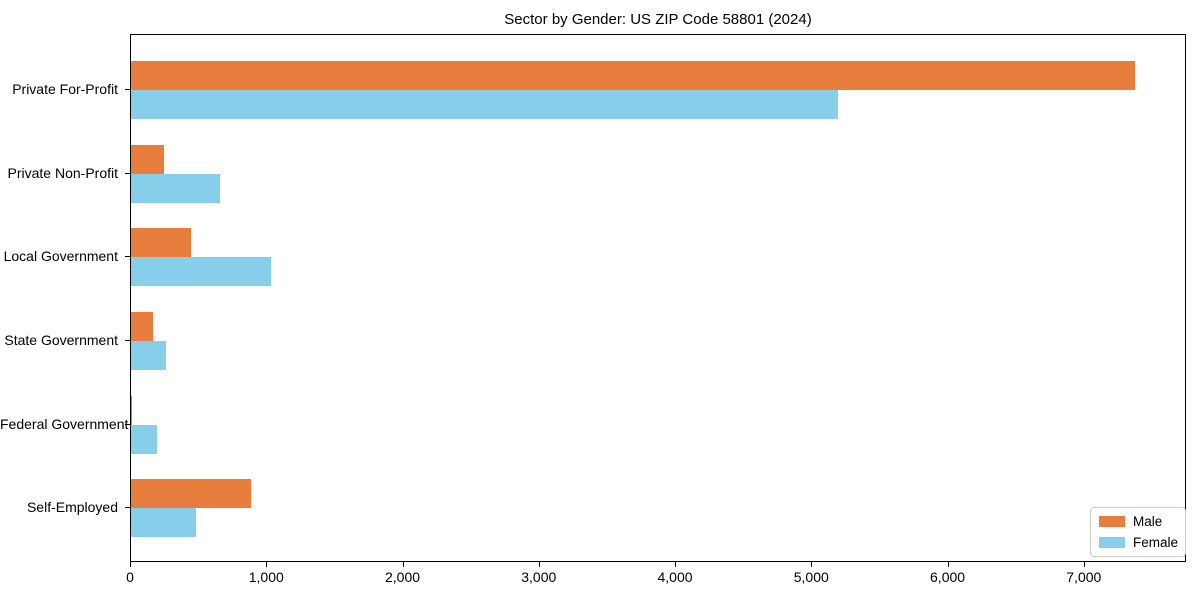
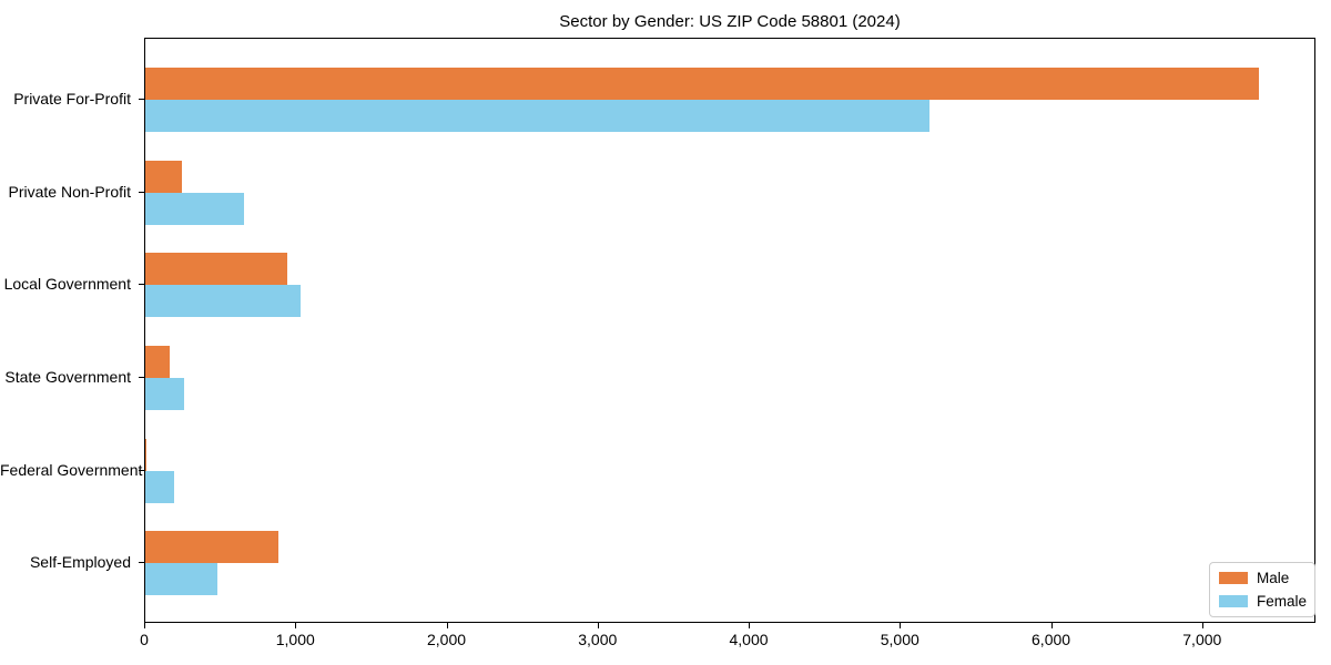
Male/Local Government: 440 -> 940
